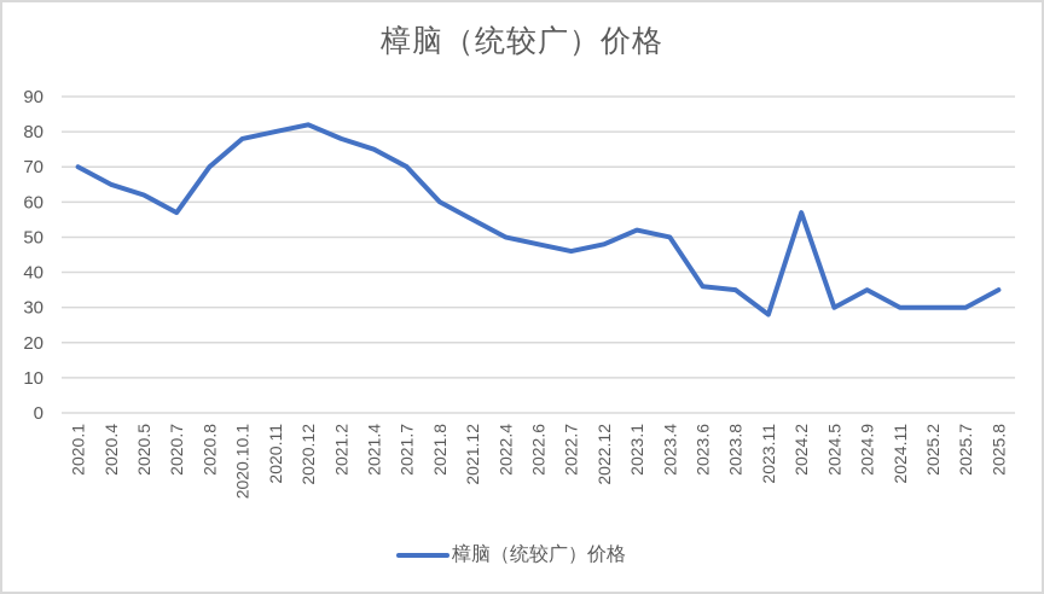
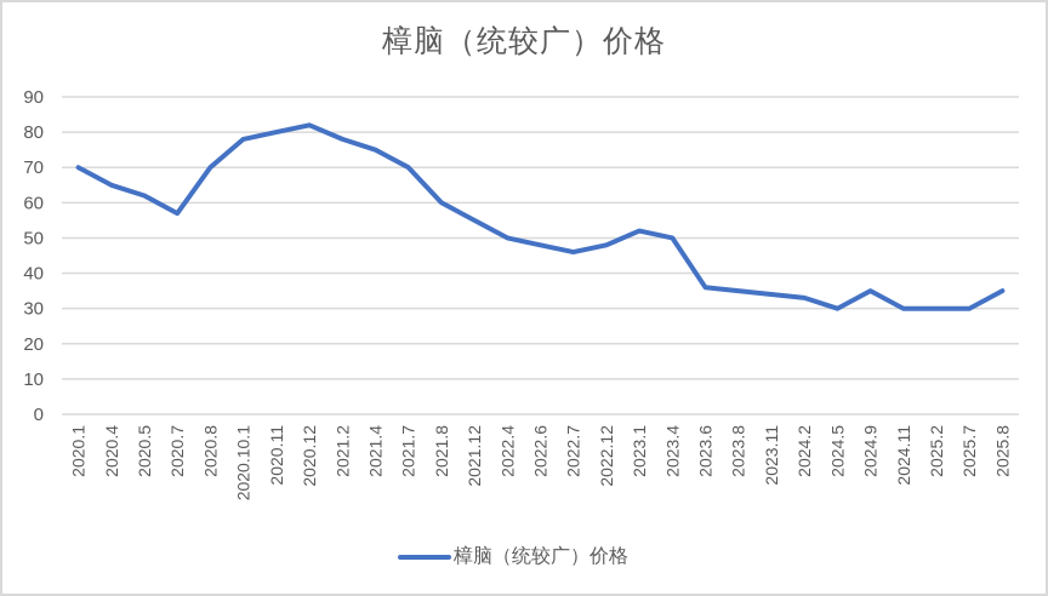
2023.11: 28 -> 34
2024.2: 57 -> 33
